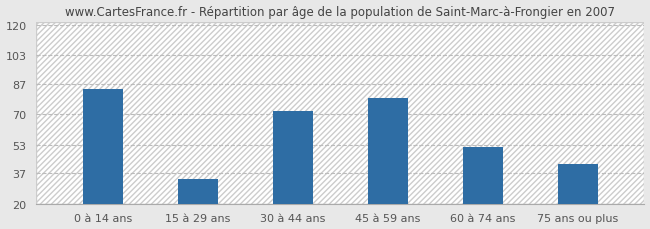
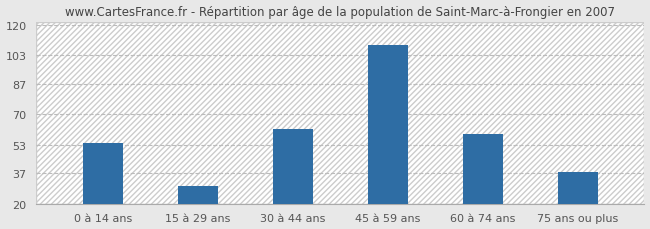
0 à 14 ans: 84 -> 54
15 à 29 ans: 34 -> 30
30 à 44 ans: 72 -> 62
45 à 59 ans: 79 -> 109
60 à 74 ans: 52 -> 59
75 ans ou plus: 42 -> 38
